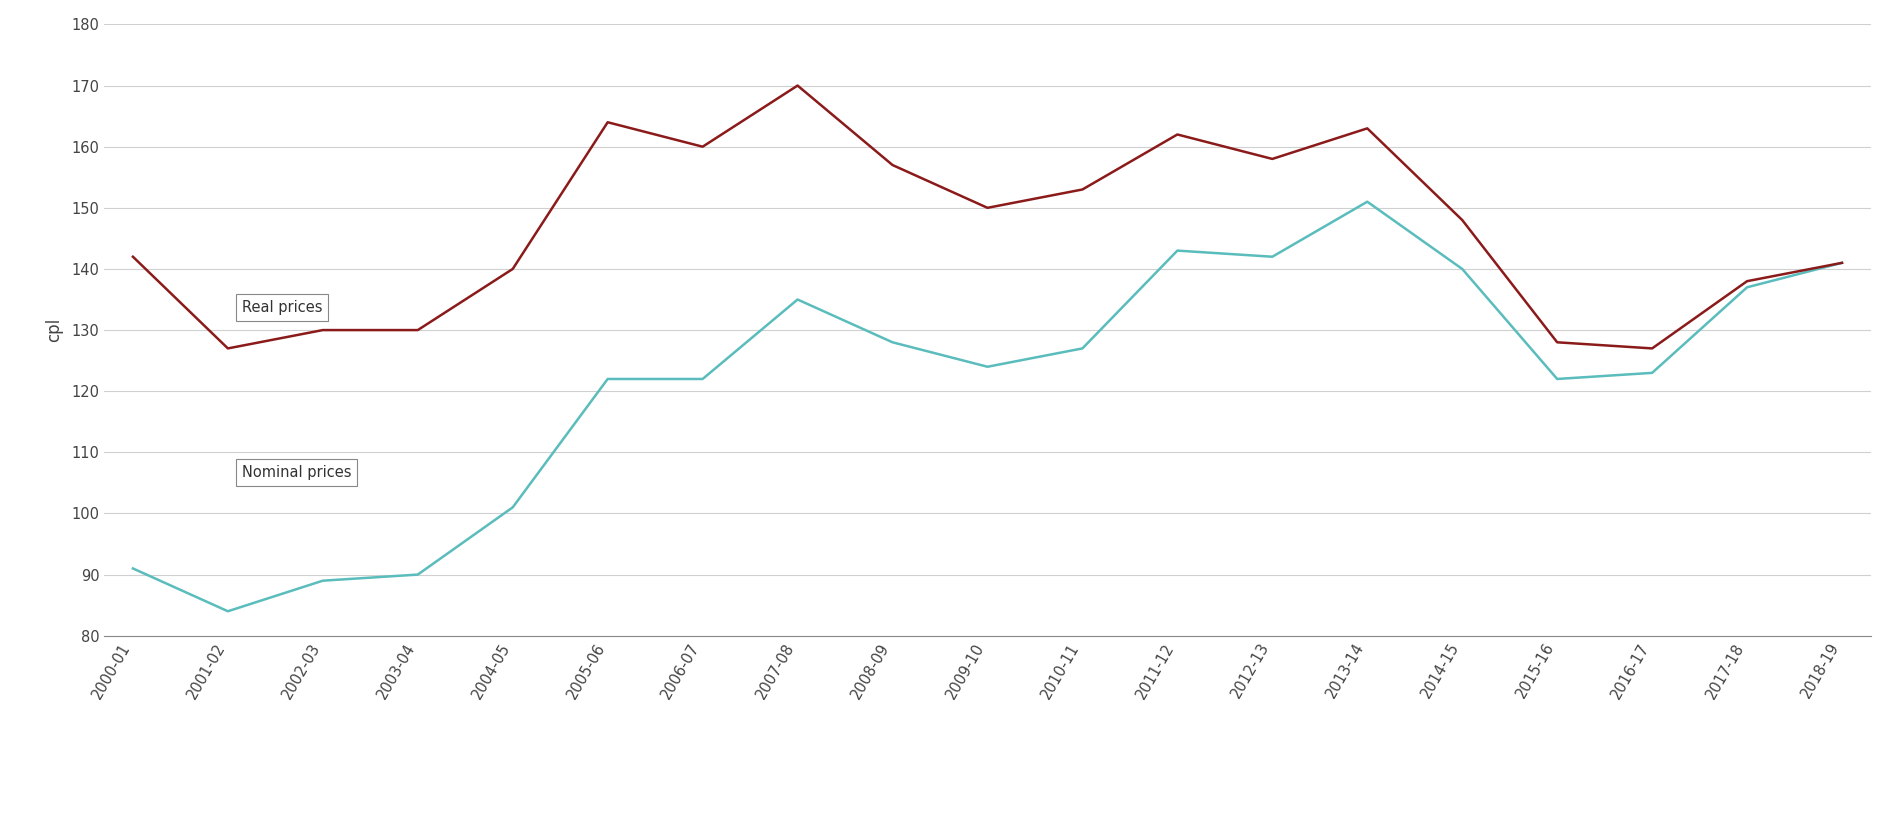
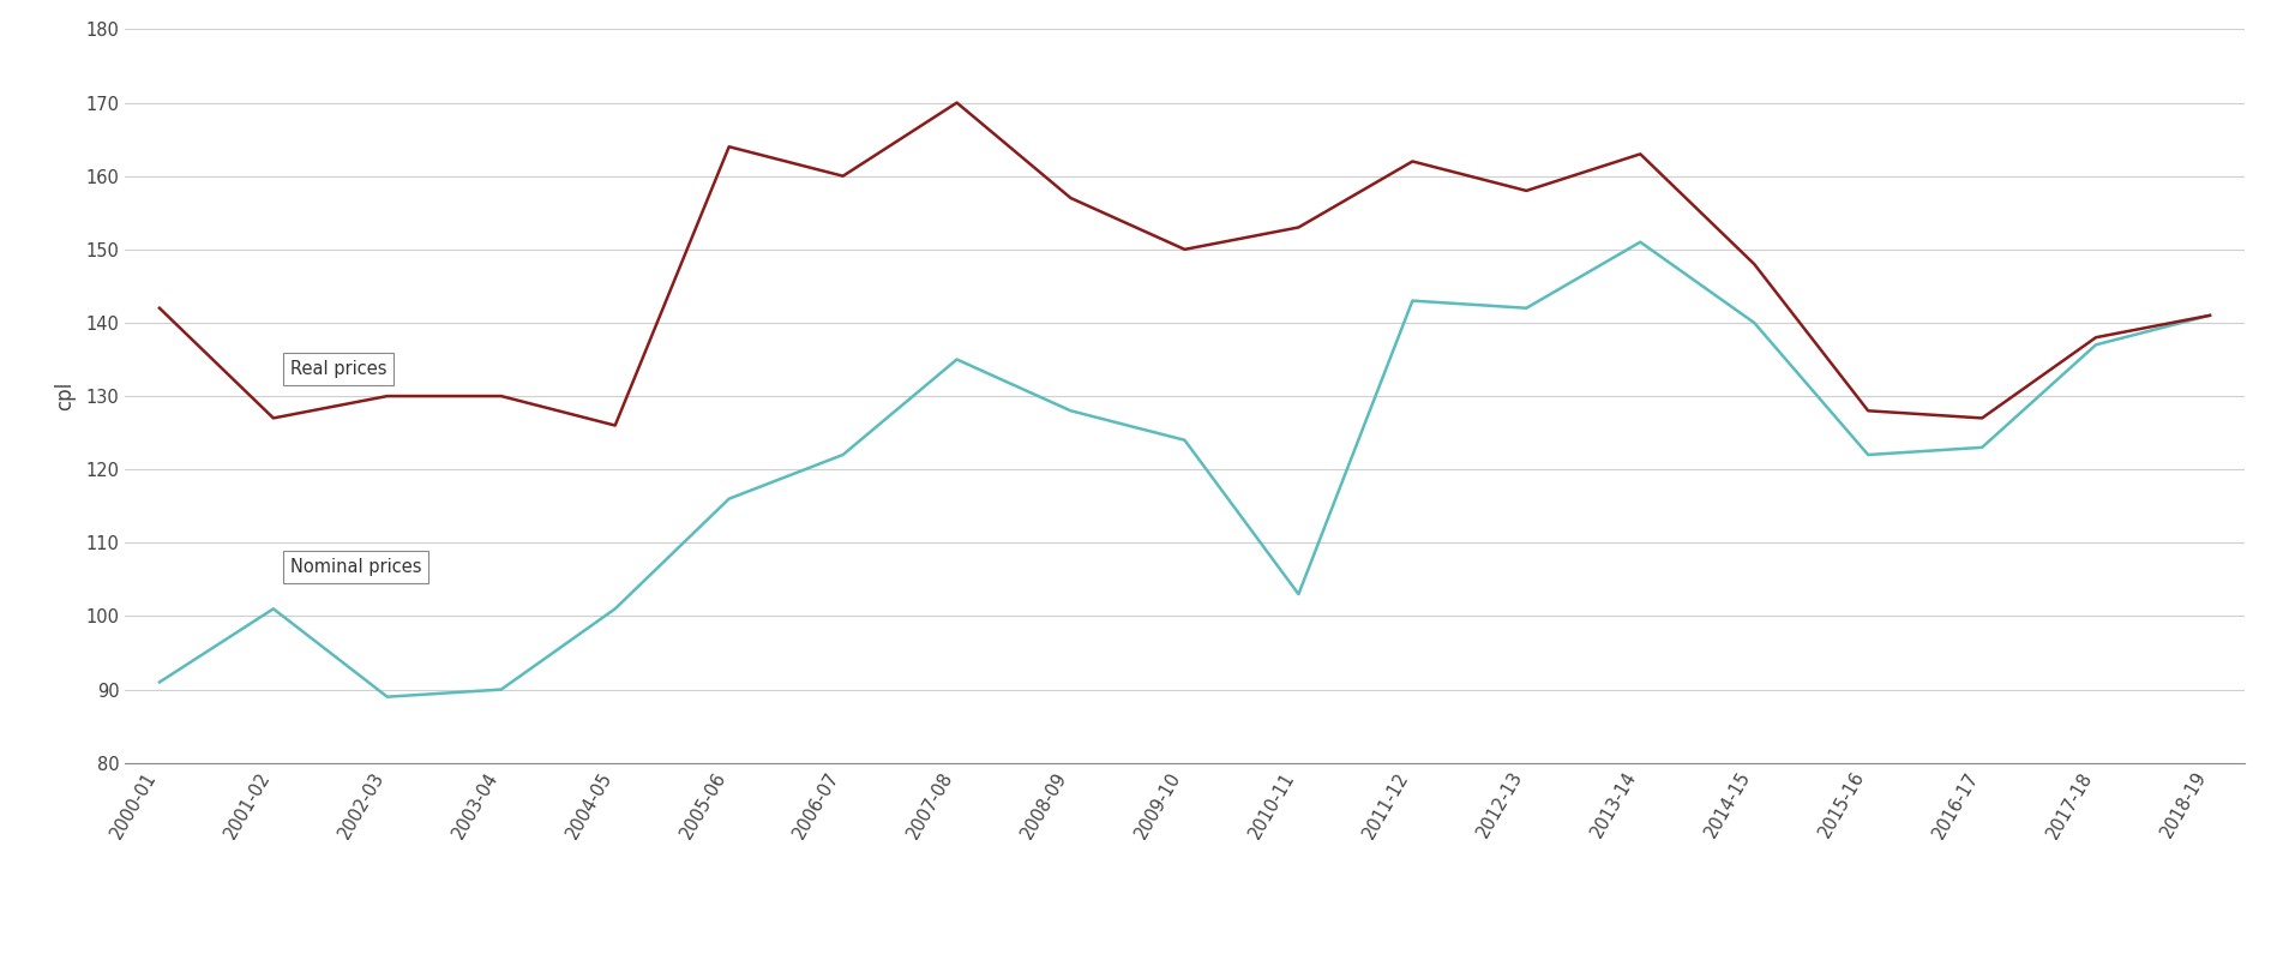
Nominal prices/2001-02: 84 -> 101
Real prices/2004-05: 140 -> 126
Nominal prices/2005-06: 122 -> 116
Nominal prices/2010-11: 127 -> 103
